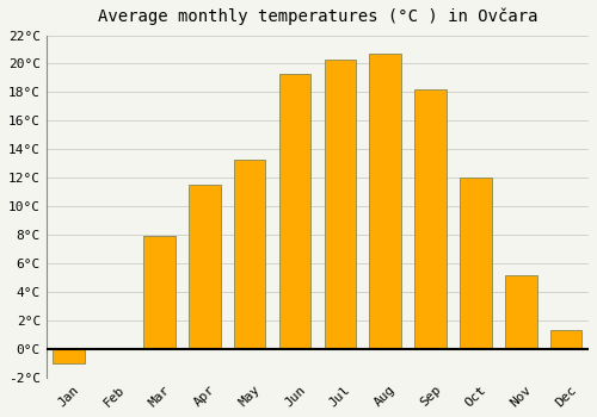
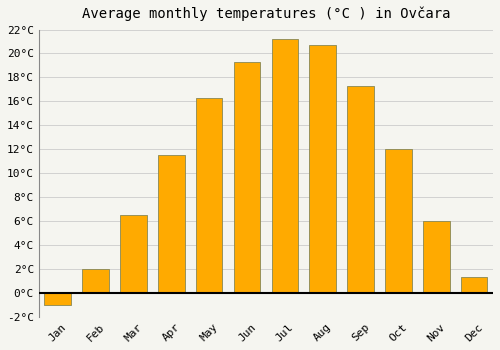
Feb: 0.1°C -> 2.0°C
Mar: 7.9°C -> 6.5°C
May: 13.3°C -> 16.3°C
Jul: 20.3°C -> 21.2°C
Sep: 18.2°C -> 17.3°C
Nov: 5.2°C -> 6.0°C
